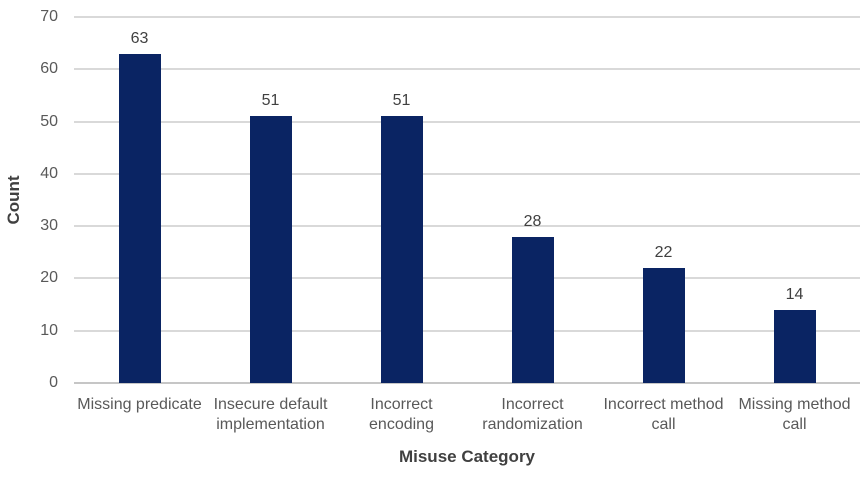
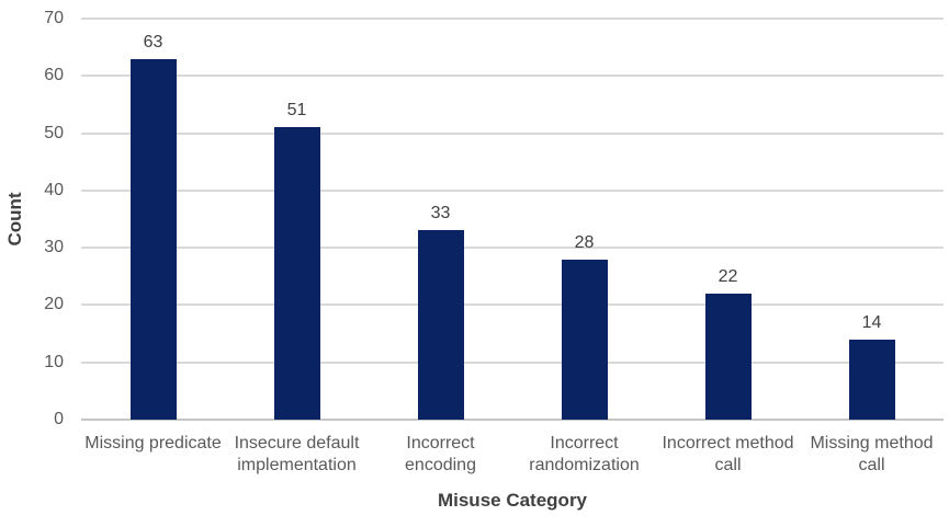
Incorrect encoding: 51 -> 33
